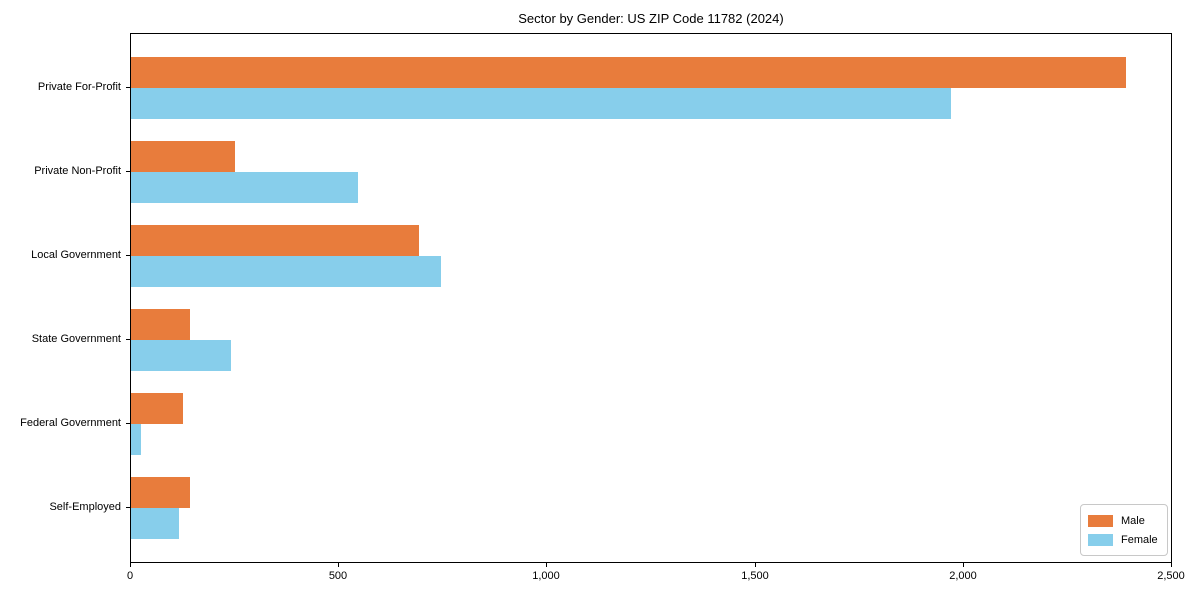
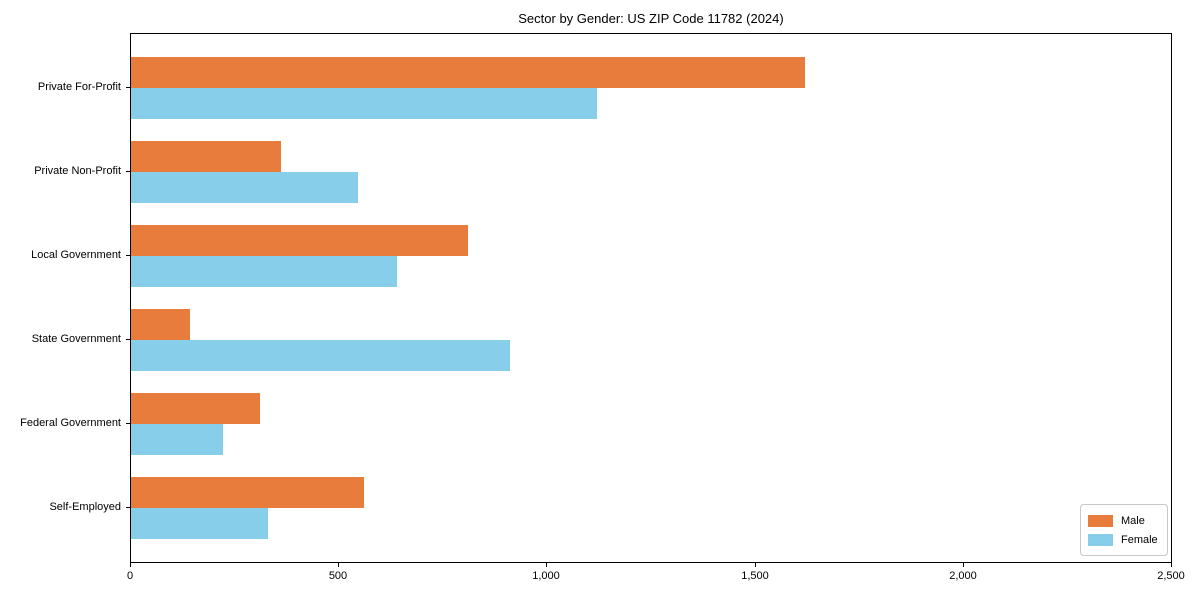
Male/Private For-Profit: 2390 -> 1620
Female/Private For-Profit: 1970 -> 1120
Male/Private Non-Profit: 250 -> 360
Male/Local Government: 690 -> 810
Female/Local Government: 740 -> 640
Female/State Government: 240 -> 910
Male/Federal Government: 130 -> 310
Female/Federal Government: 20 -> 220
Male/Self-Employed: 140 -> 560
Female/Self-Employed: 120 -> 330
